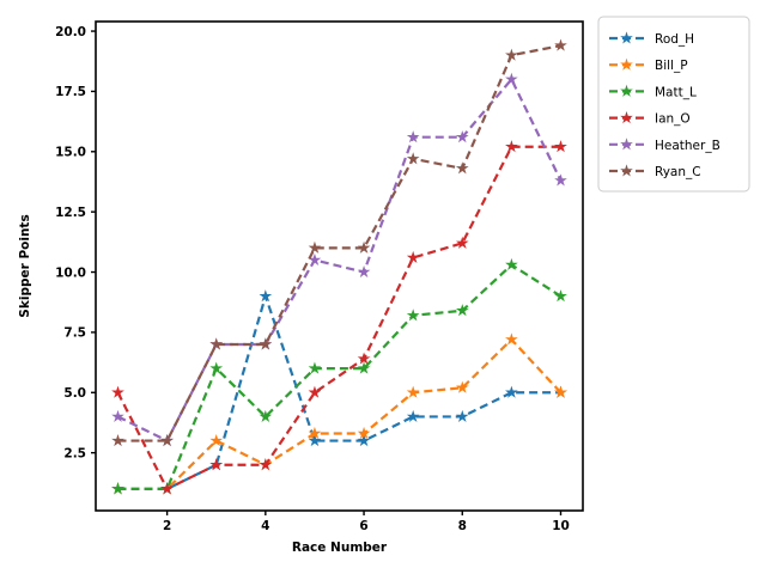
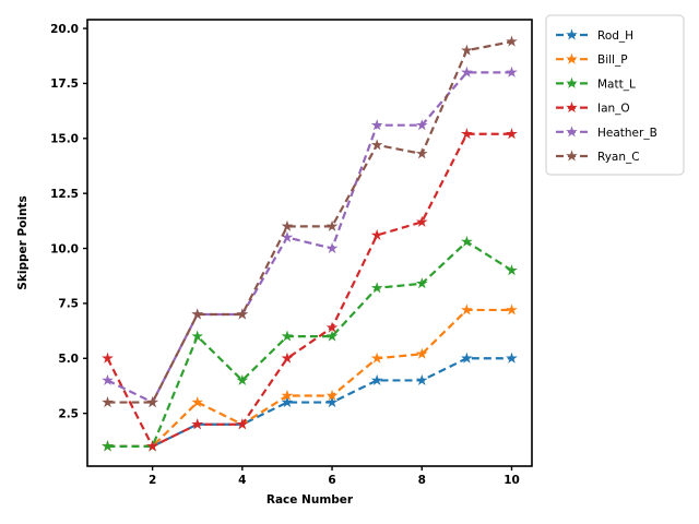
Rod_H/4: 9 -> 2
Bill_P/10: 5.0 -> 7.2
Heather_B/10: 13.8 -> 18.0
